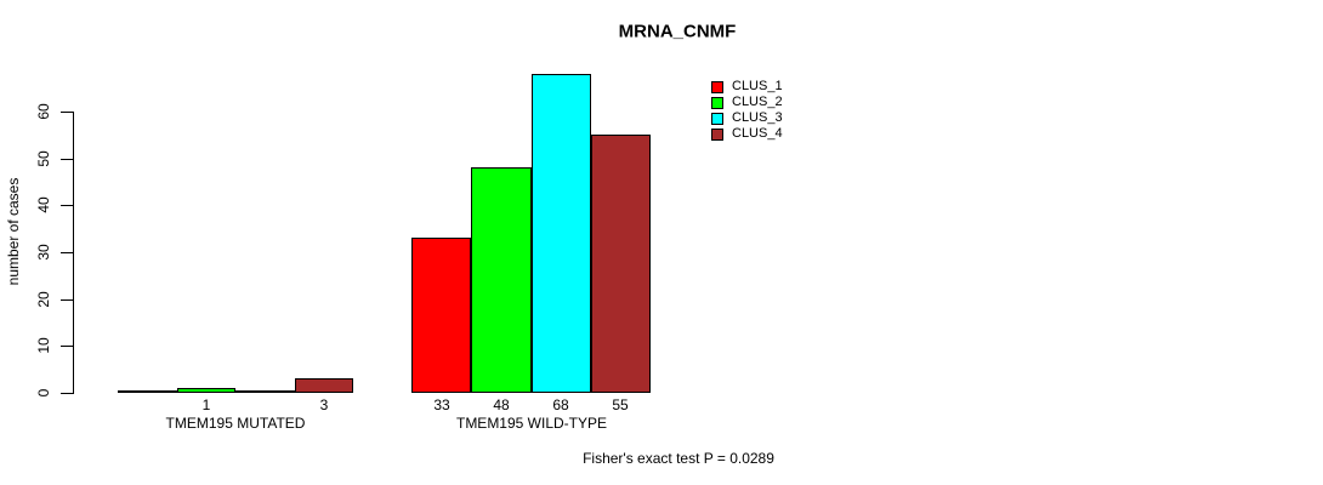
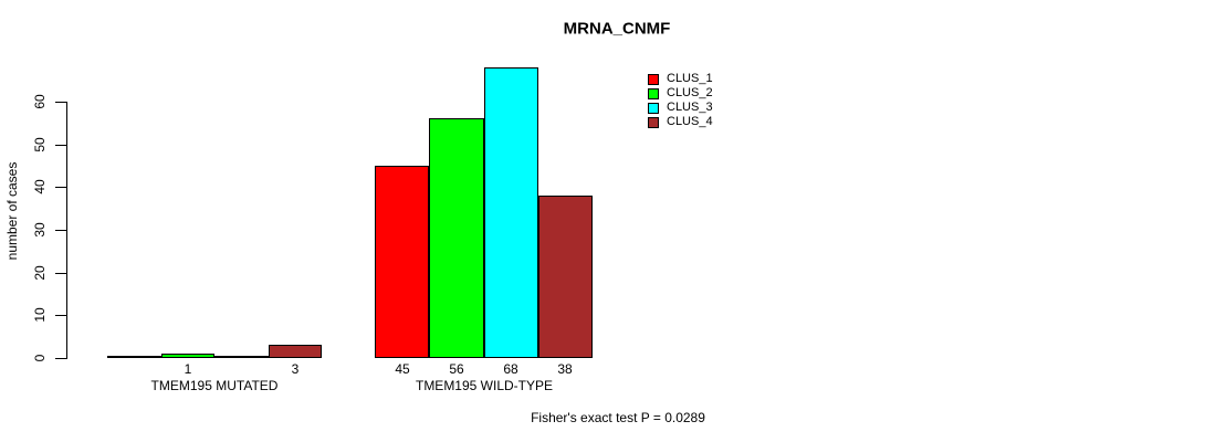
CLUS_1/TMEM195 WILD-TYPE: 33 -> 45
CLUS_2/TMEM195 WILD-TYPE: 48 -> 56
CLUS_4/TMEM195 WILD-TYPE: 55 -> 38
